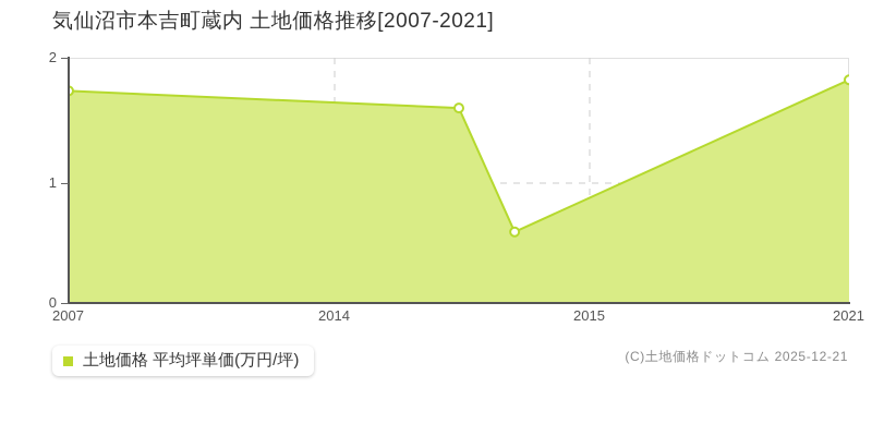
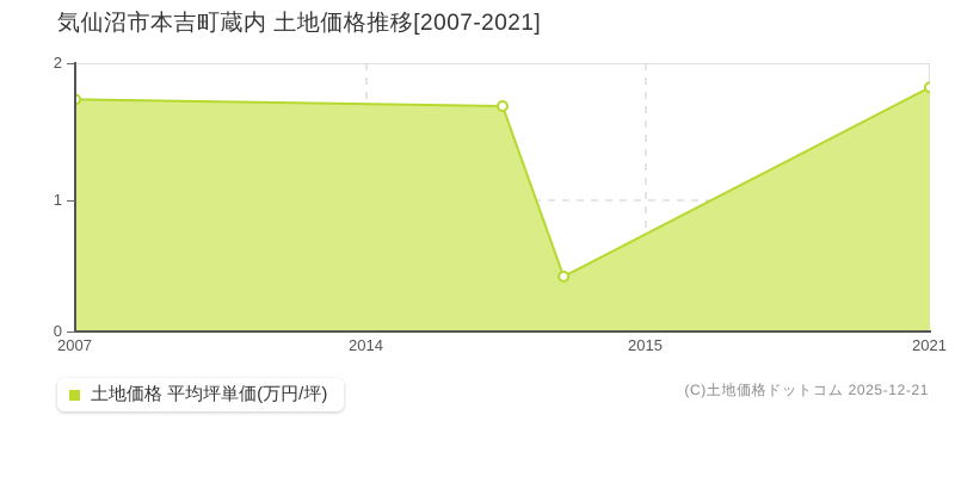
2014: 1.59 -> 1.68
2015: 0.58 -> 0.41
